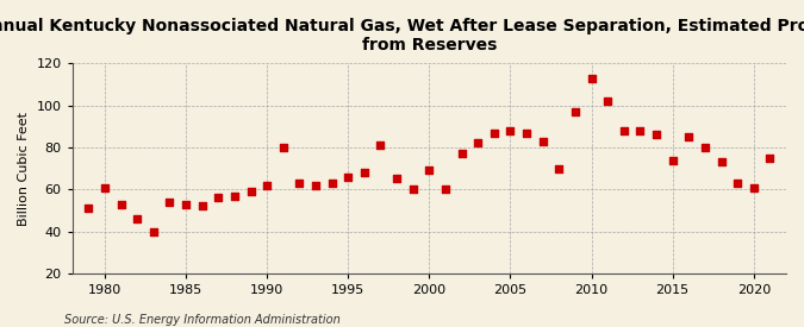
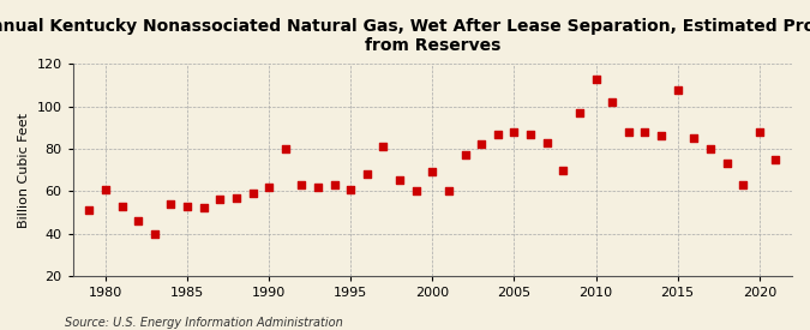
1995: 66 -> 61
2015: 74 -> 108
2020: 61 -> 88
